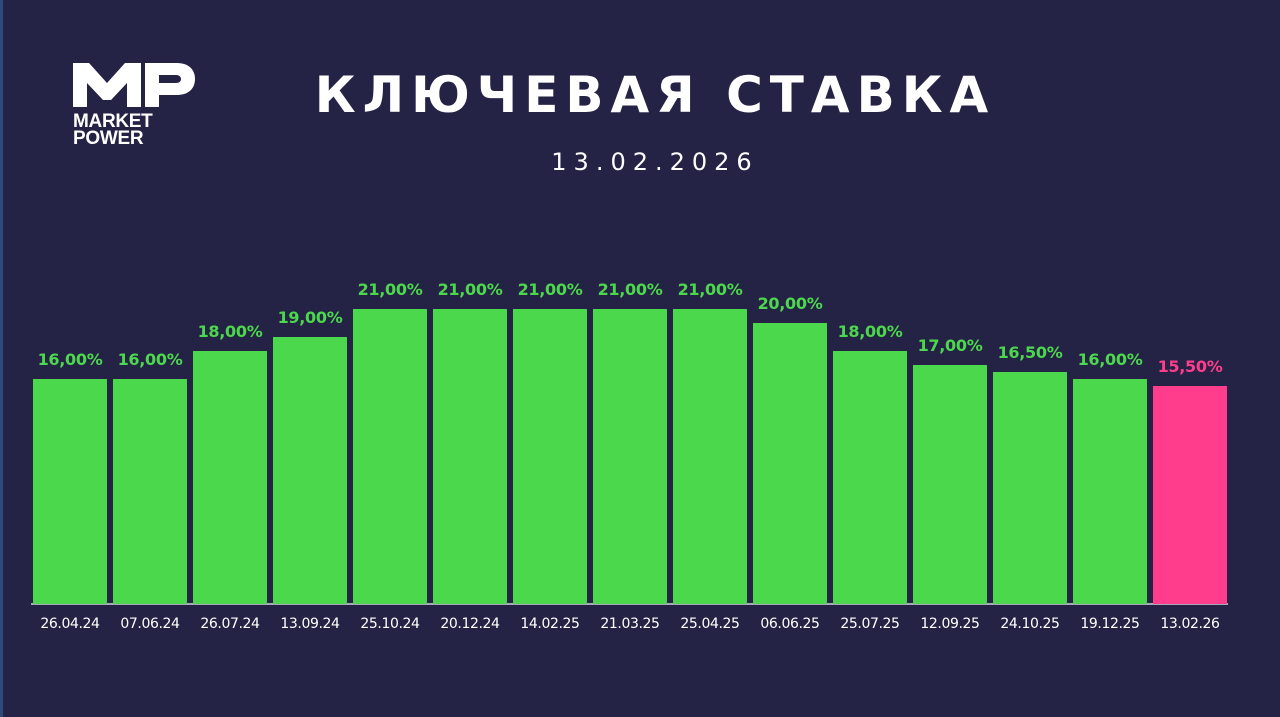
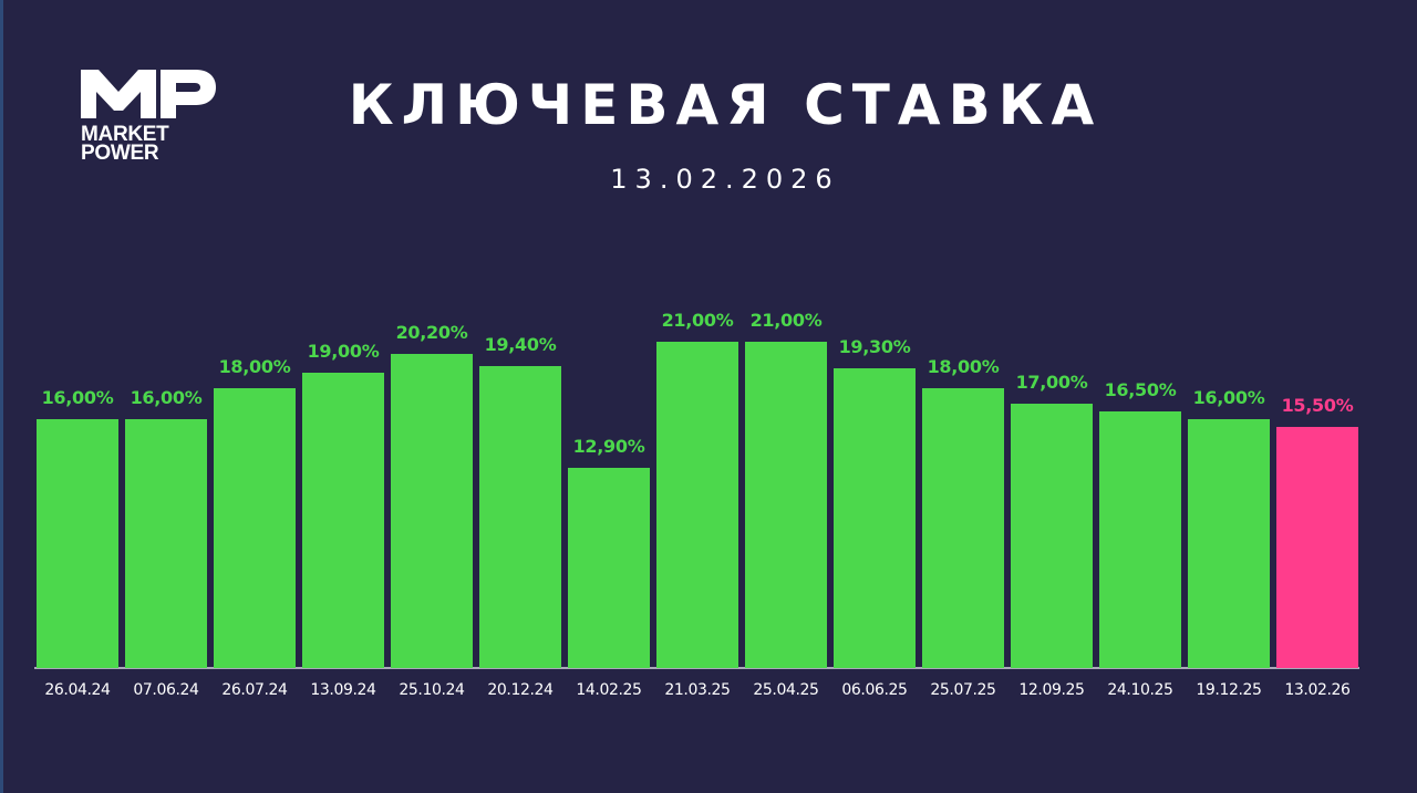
25.10.24: 21,00% -> 20,20%
20.12.24: 21,00% -> 19,40%
14.02.25: 21,00% -> 12,90%
06.06.25: 20,00% -> 19,30%
